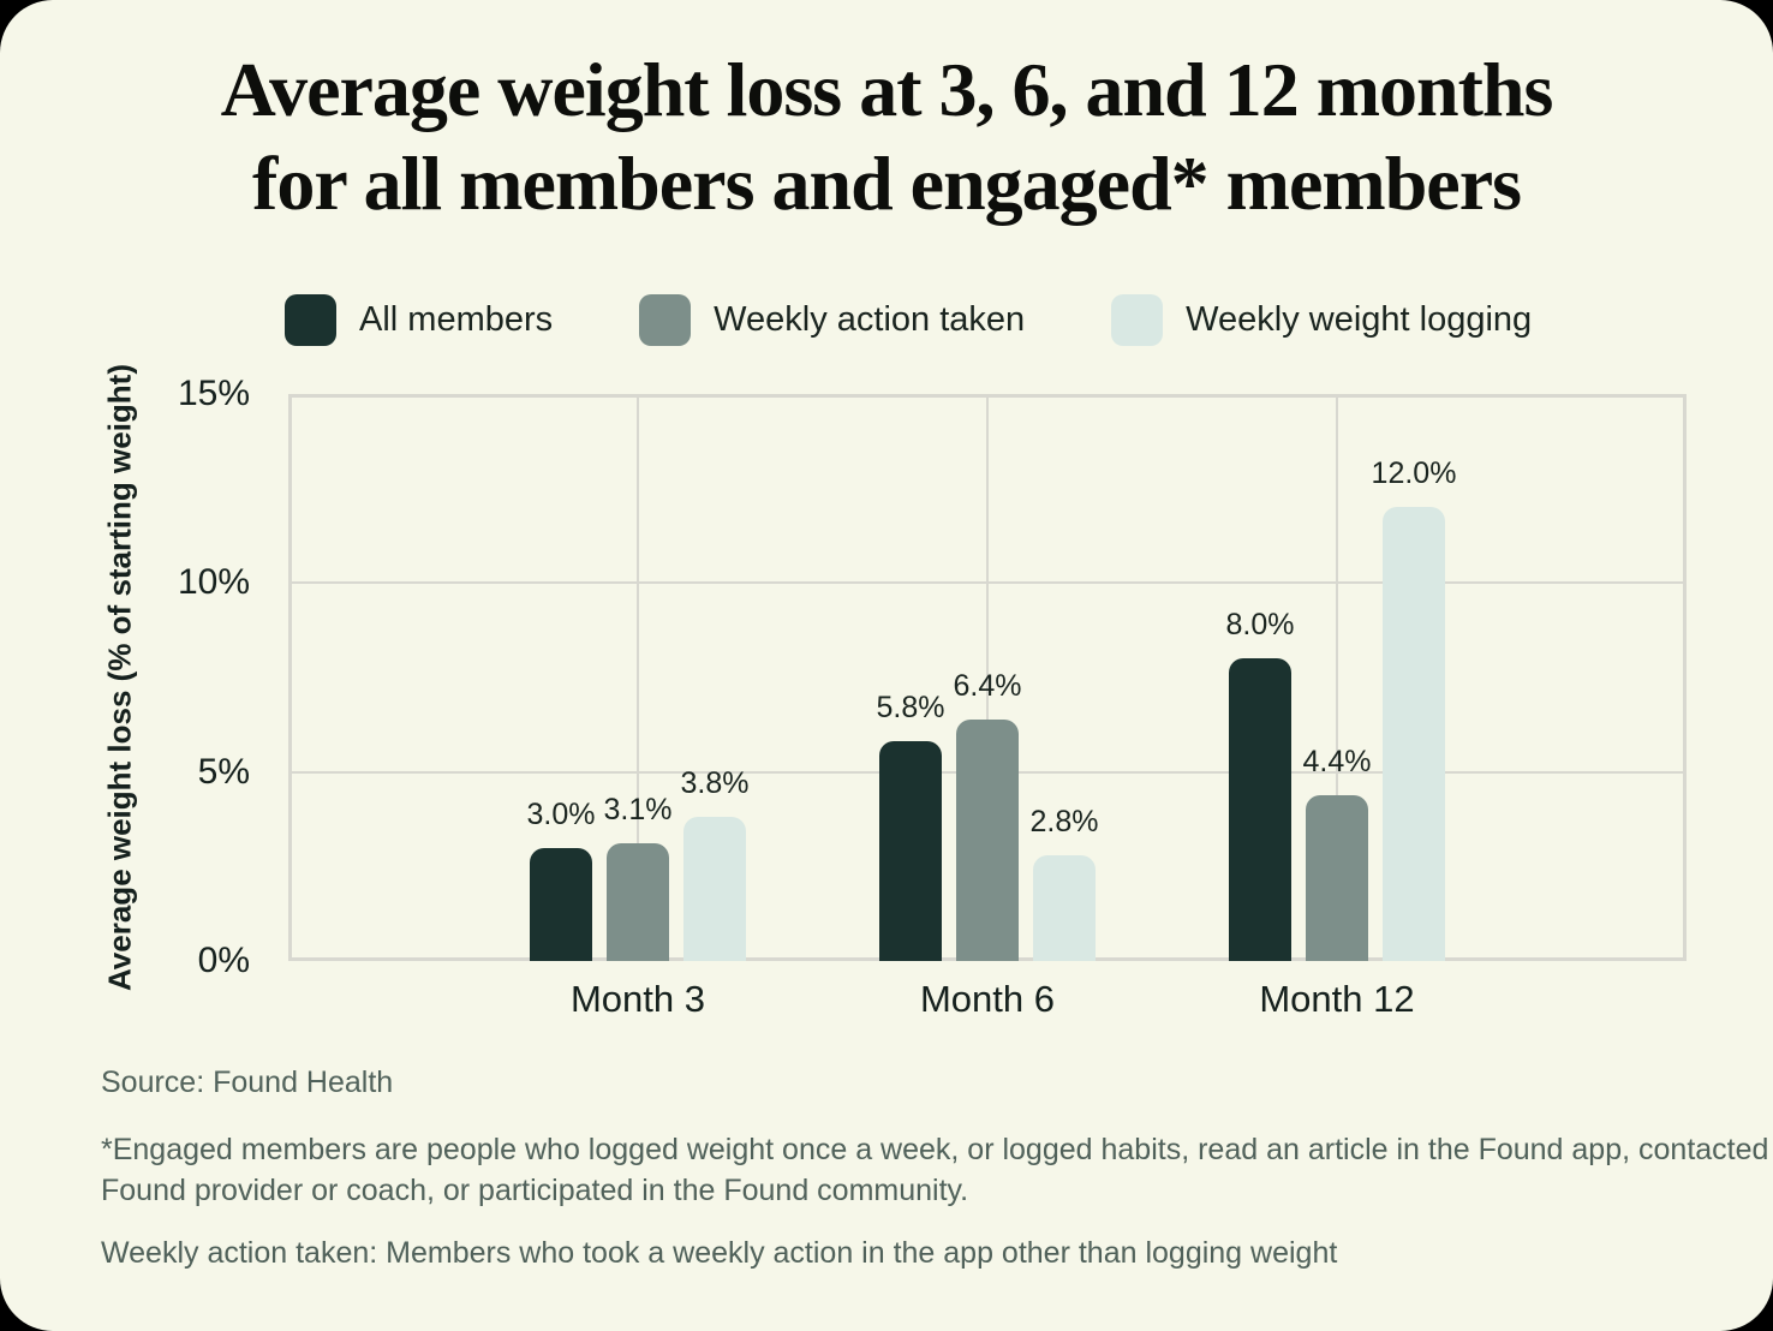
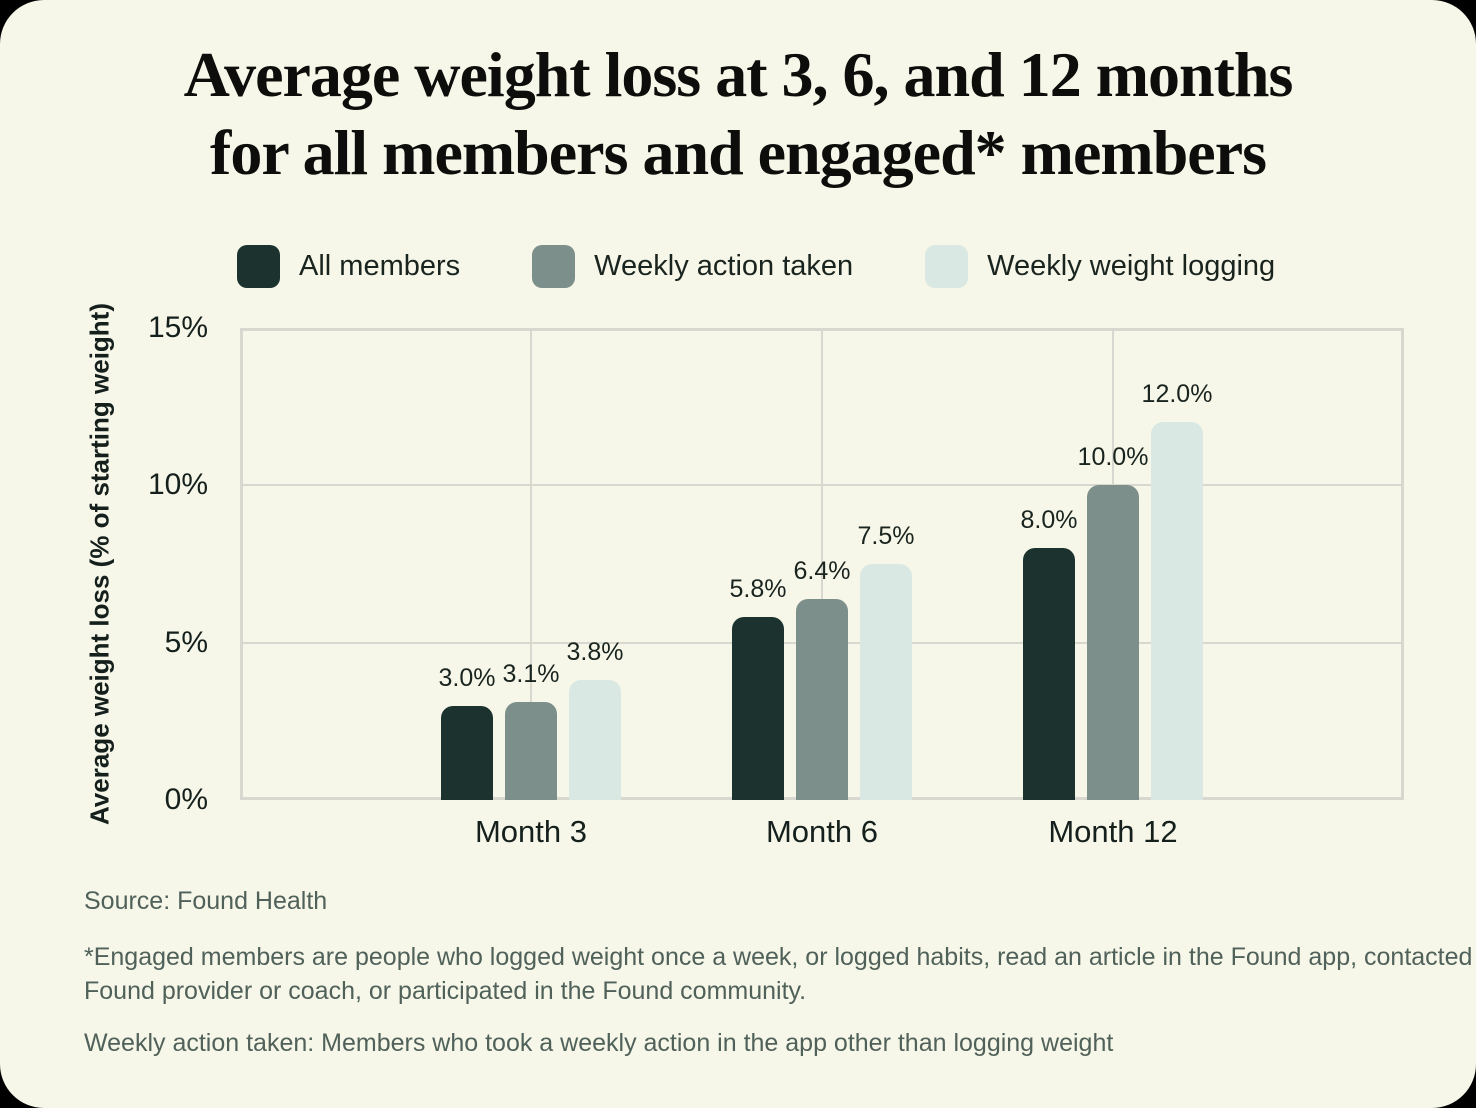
Weekly weight logging/Month 6: 2.8% -> 7.5%
Weekly action taken/Month 12: 4.4% -> 10.0%
